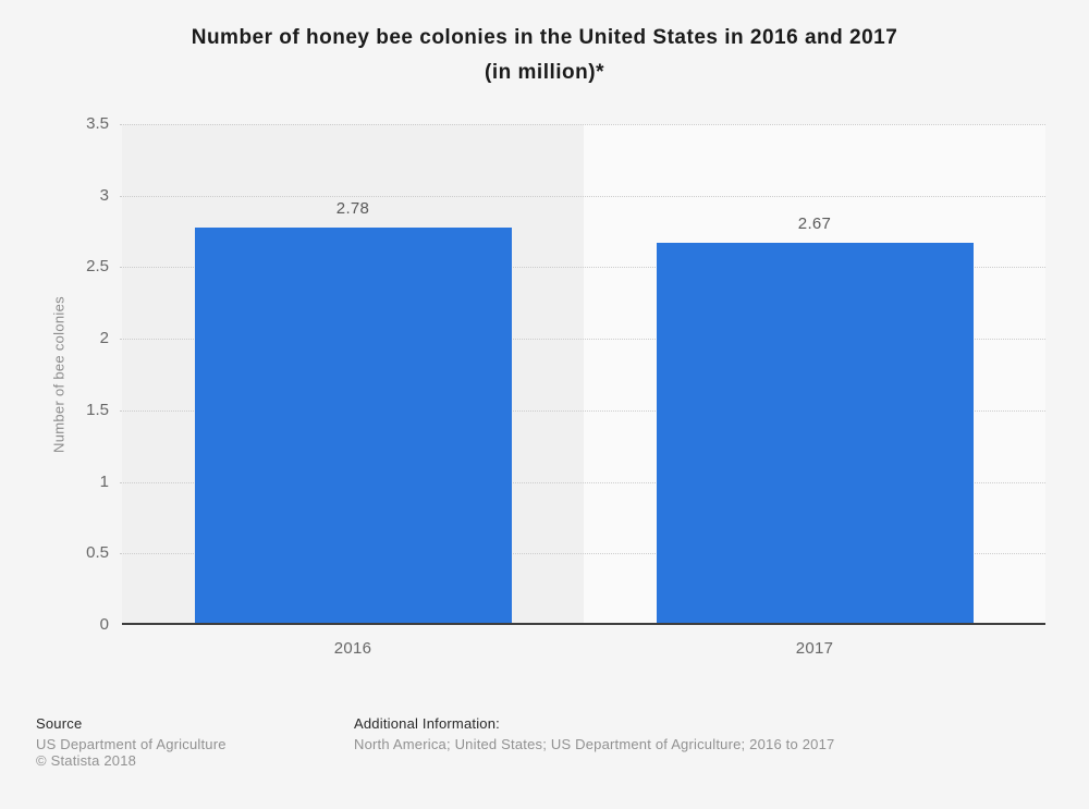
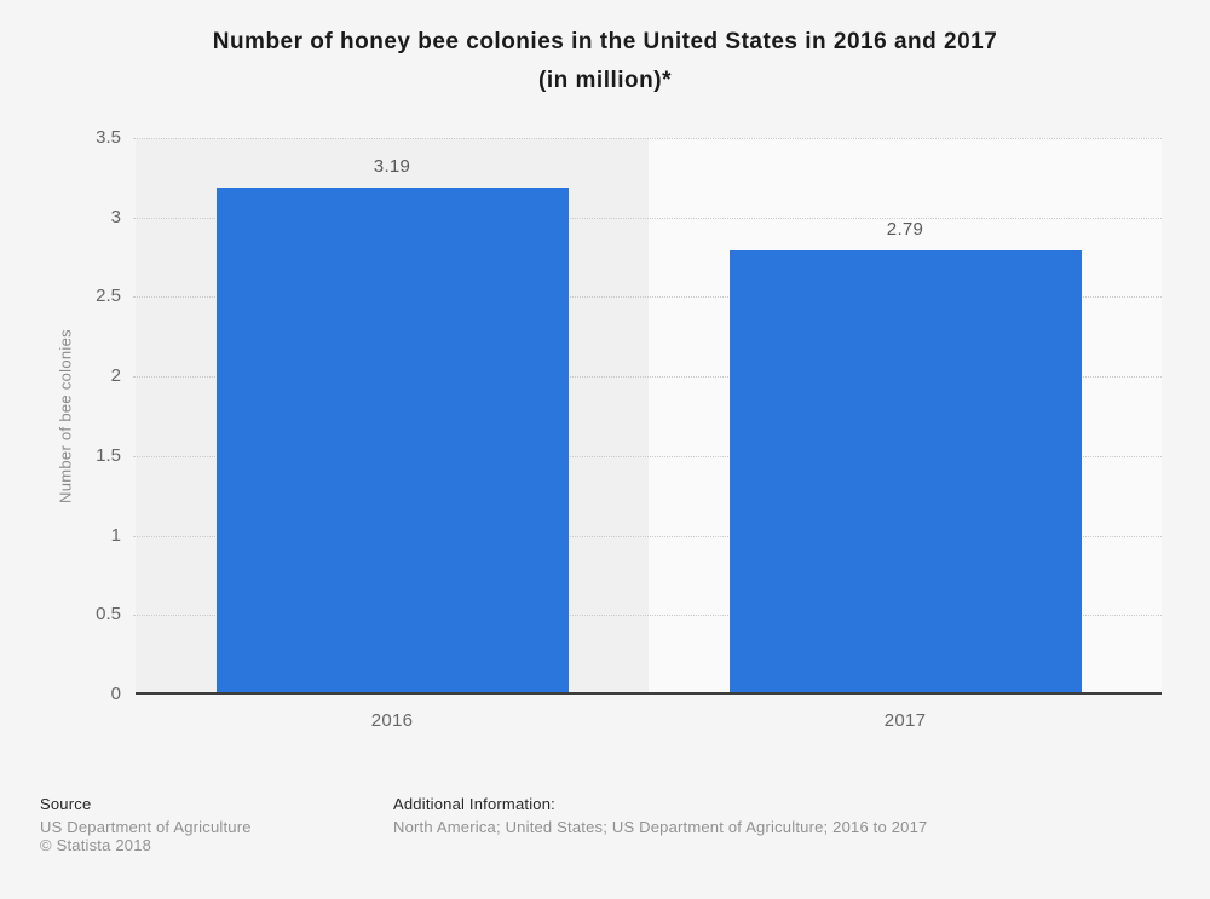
2016: 2.78 -> 3.19
2017: 2.67 -> 2.79
